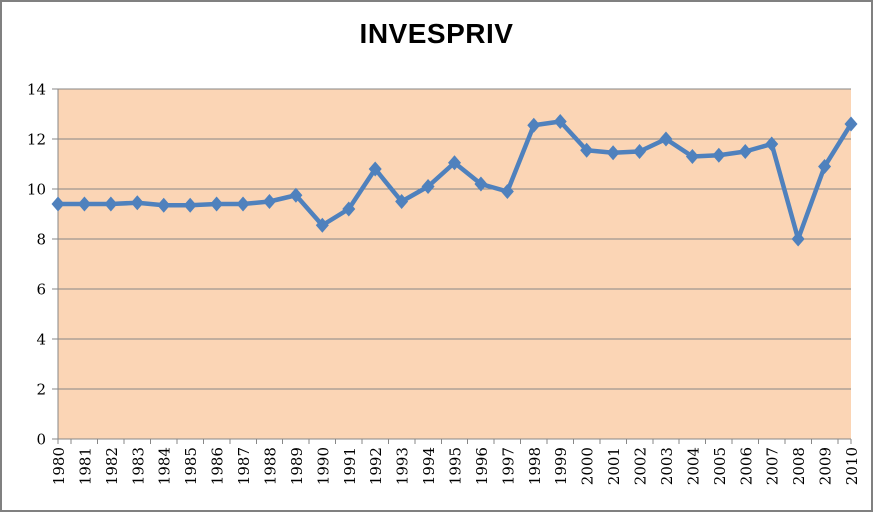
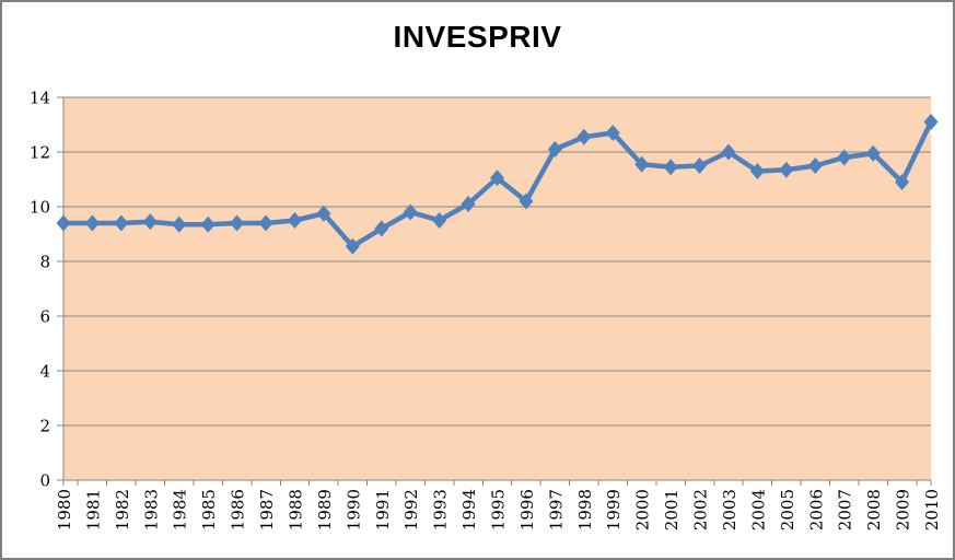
1992: 10.8 -> 9.8
1997: 9.9 -> 12.1
2008: 8.0 -> 11.9
2010: 12.6 -> 13.1
